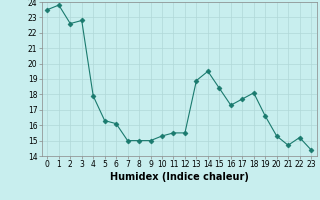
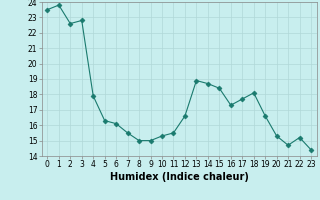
7: 15.0 -> 15.5
12: 15.5 -> 16.6
14: 19.5 -> 18.7
